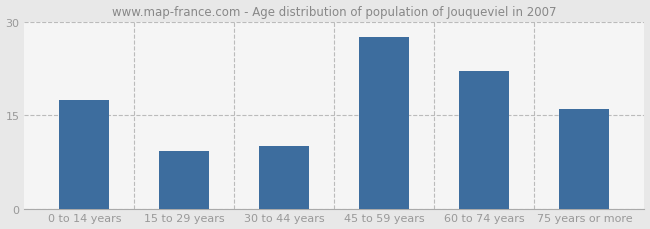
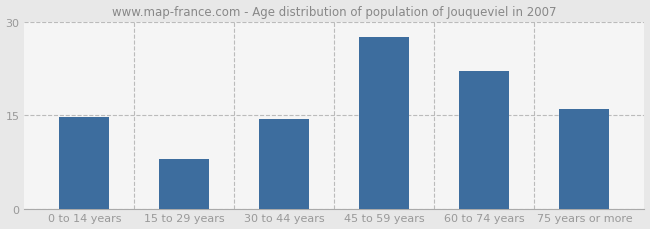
0 to 14 years: 17.4 -> 14.7
15 to 29 years: 9.2 -> 8.0
30 to 44 years: 10.0 -> 14.3
